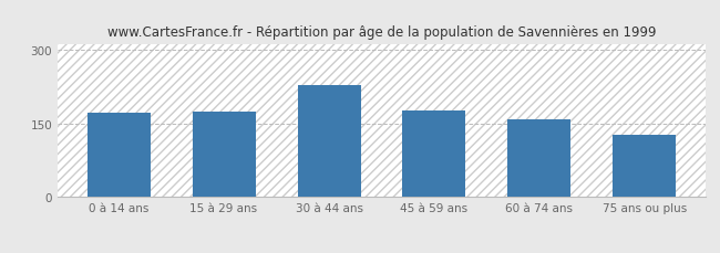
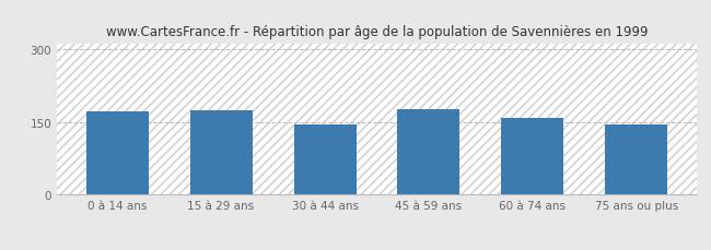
30 à 44 ans: 228 -> 145
75 ans ou plus: 126 -> 145
